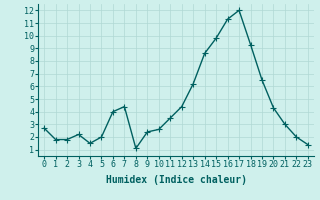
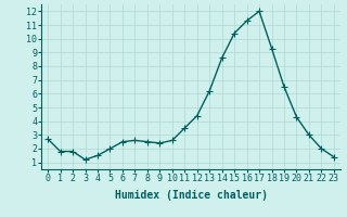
3: 2.2 -> 1.2
6: 4.0 -> 2.5
7: 4.4 -> 2.6
8: 1.1 -> 2.5
15: 9.8 -> 10.4
